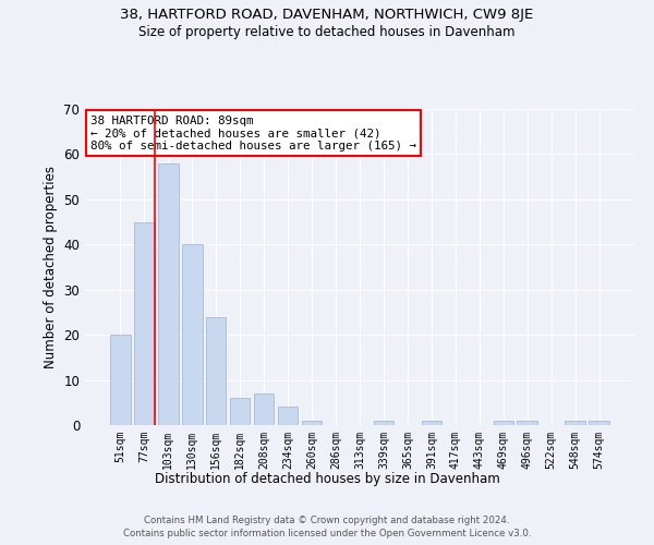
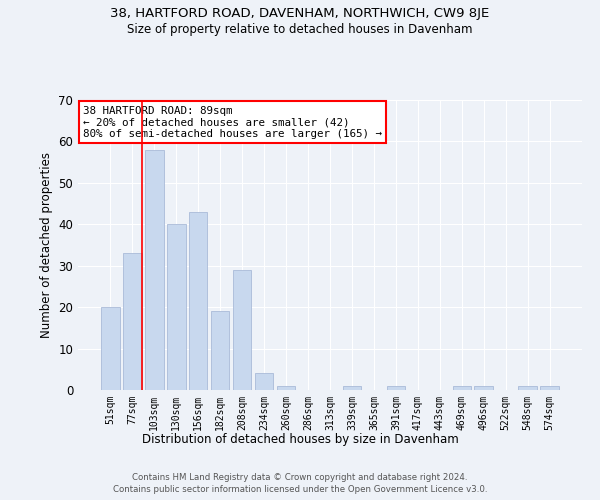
77sqm: 45 -> 33
156sqm: 24 -> 43
182sqm: 6 -> 19
208sqm: 7 -> 29
